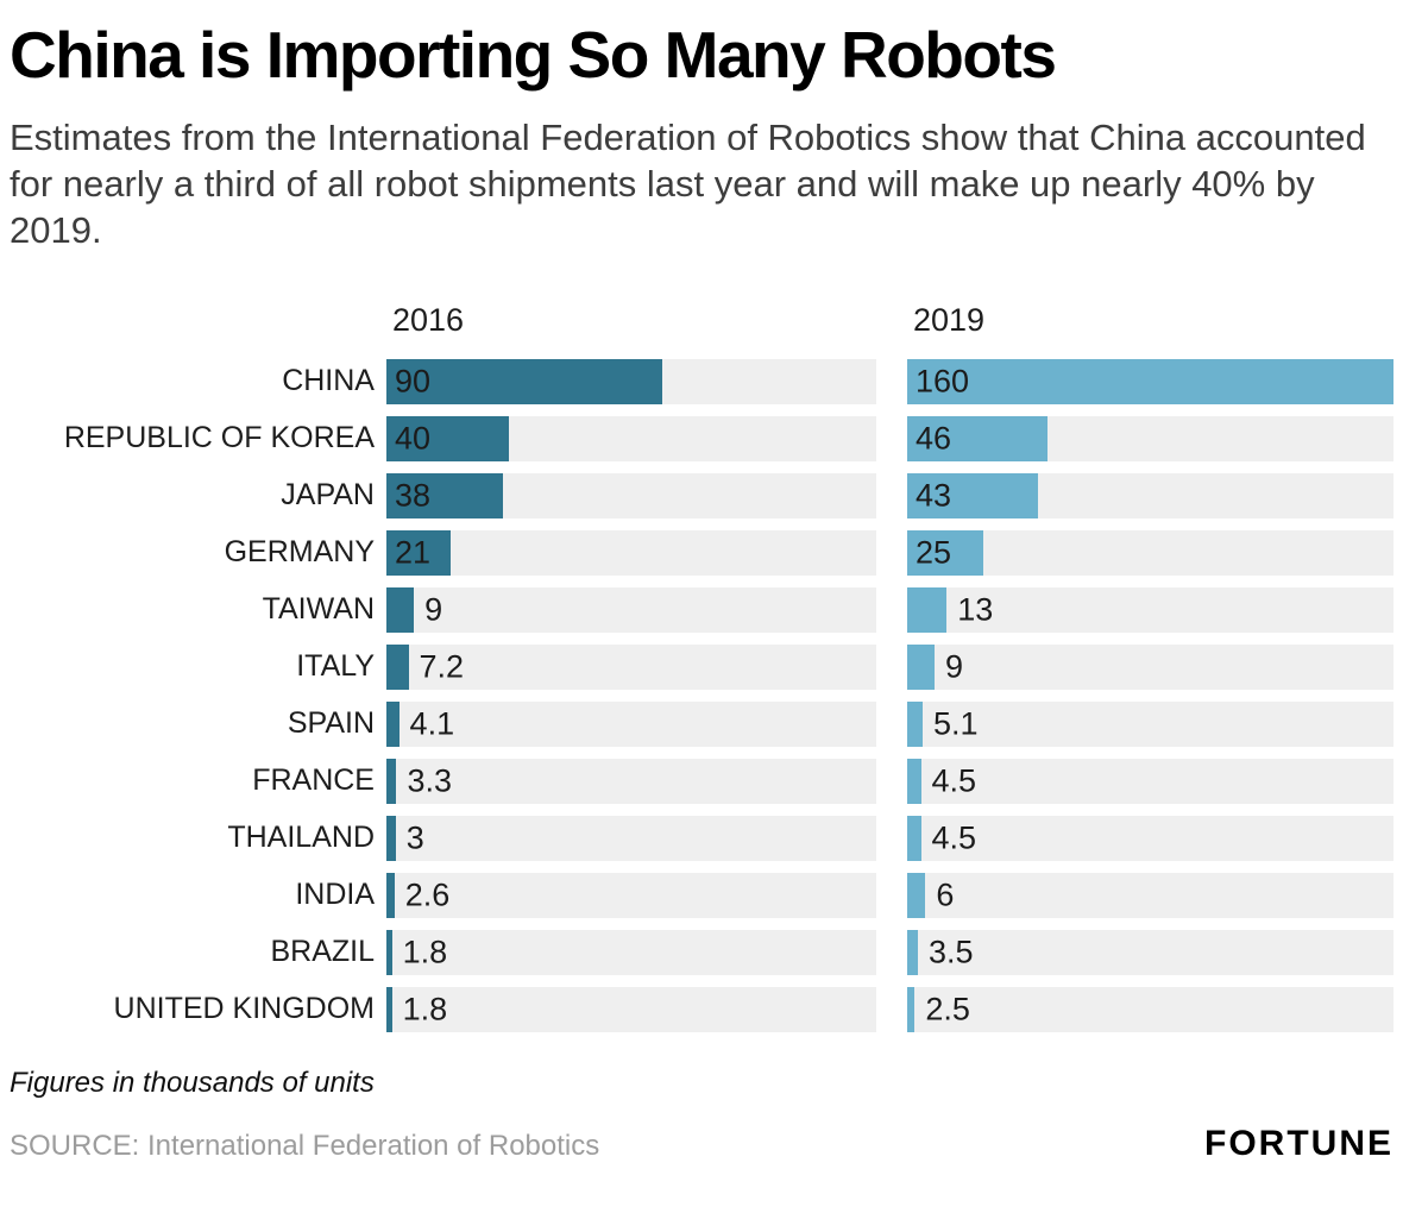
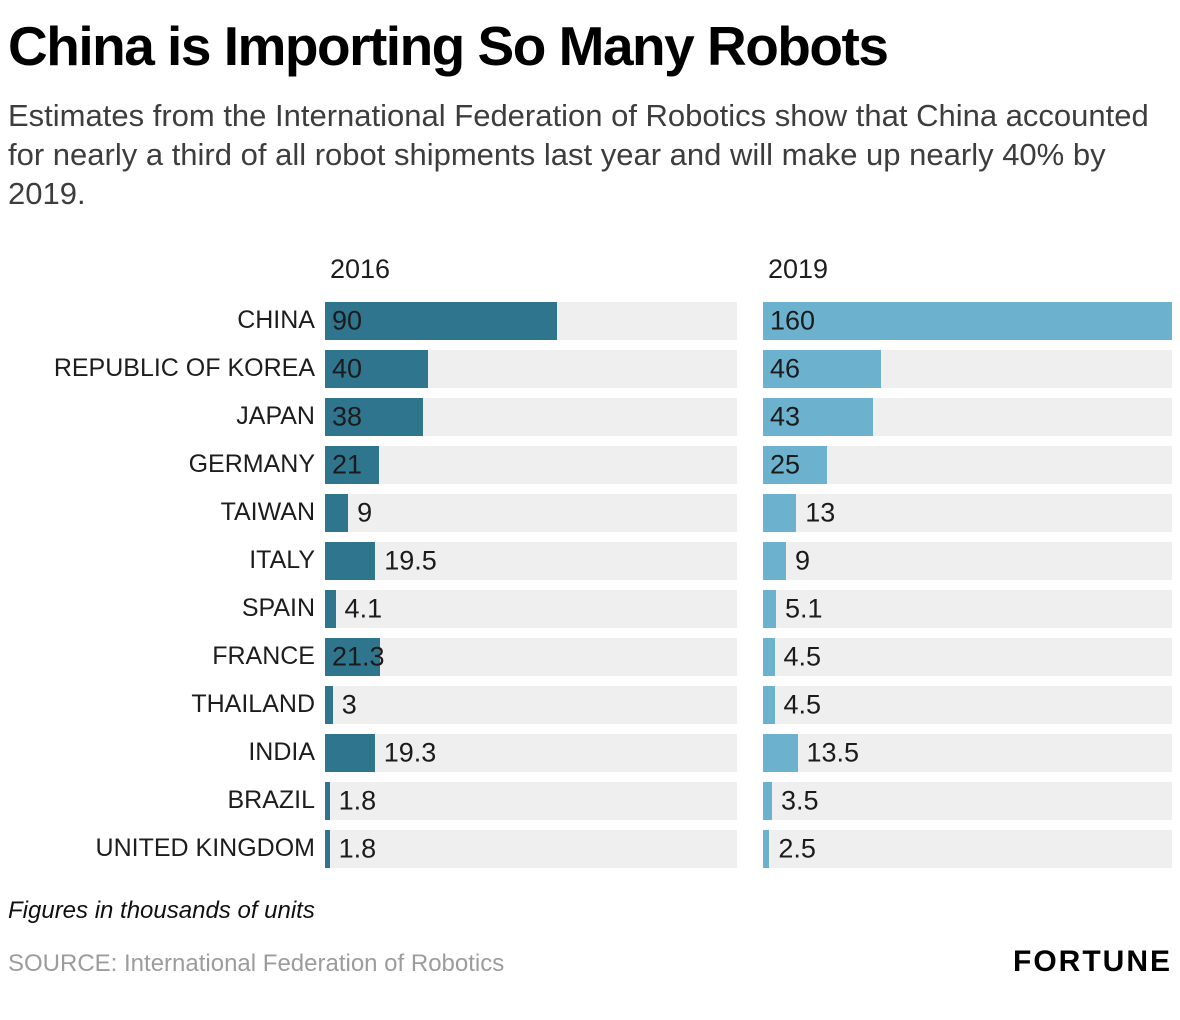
2016/ITALY: 7.2 -> 19.5
2016/FRANCE: 3.3 -> 21.3
2016/INDIA: 2.6 -> 19.3
2019/INDIA: 6 -> 13.5
